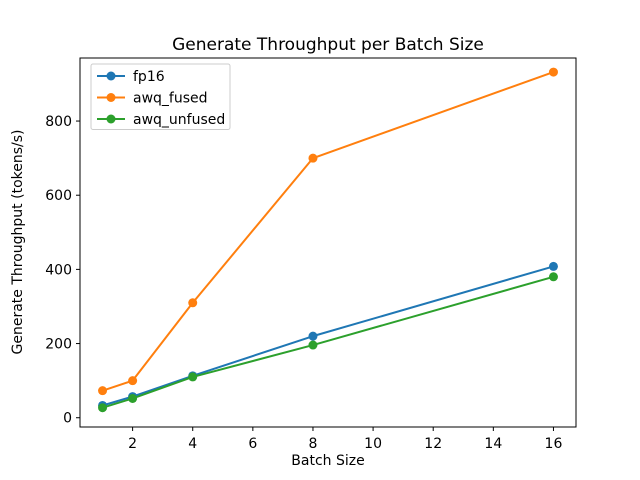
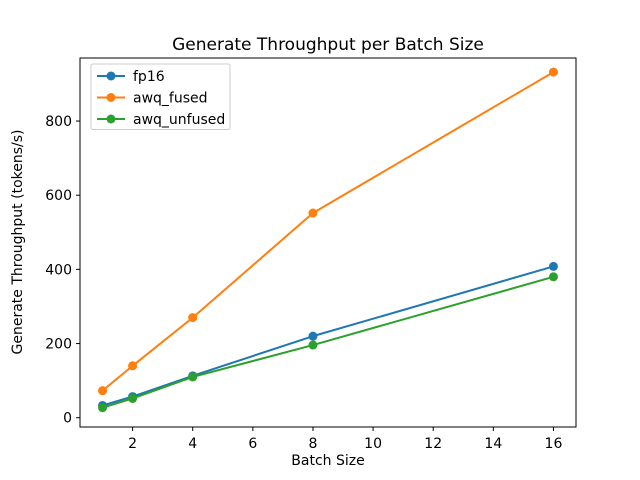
awq_fused/2: 100 -> 140
awq_fused/4: 310 -> 270
awq_fused/8: 700 -> 550
